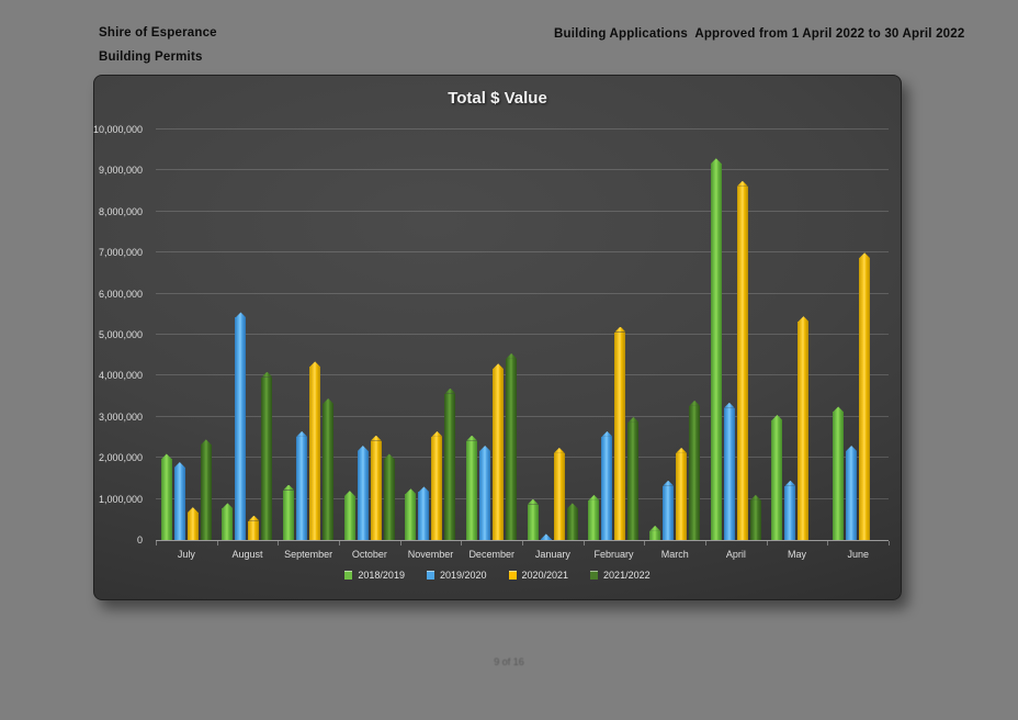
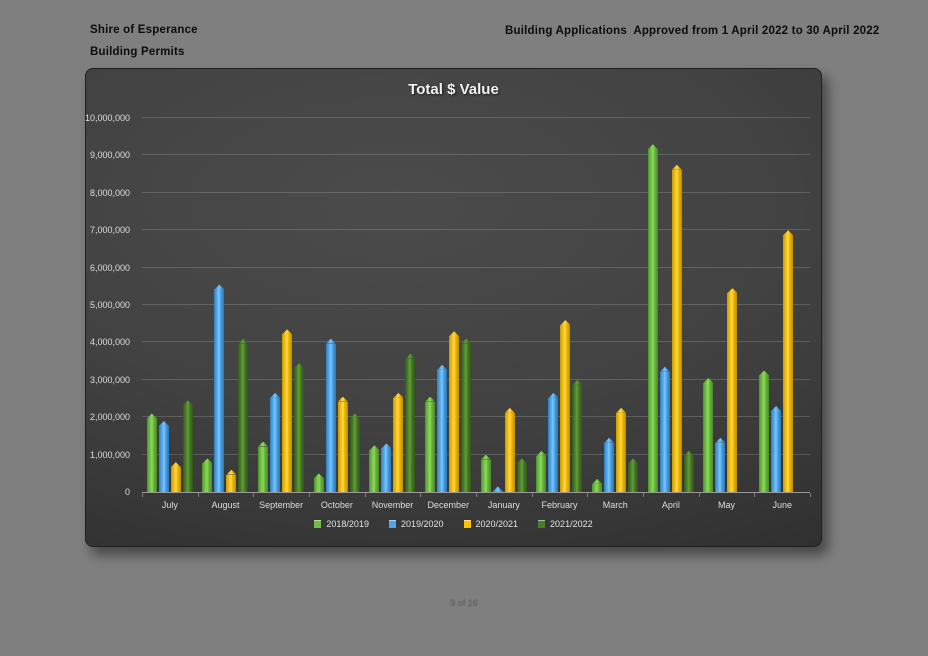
2018/2019/October: 1200000 -> 500000
2019/2020/October: 2300000 -> 4100000
2019/2020/December: 2300000 -> 3400000
2021/2022/December: 4600000 -> 4100000
2020/2021/February: 5200000 -> 4600000
2021/2022/March: 3400000 -> 900000
